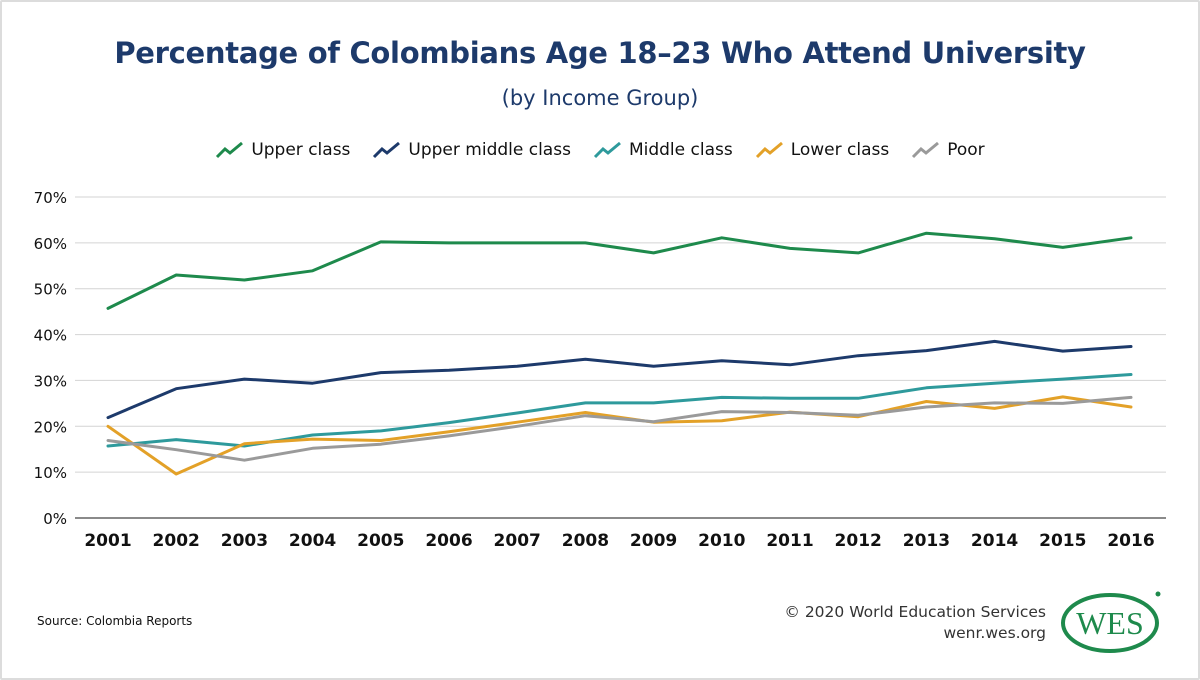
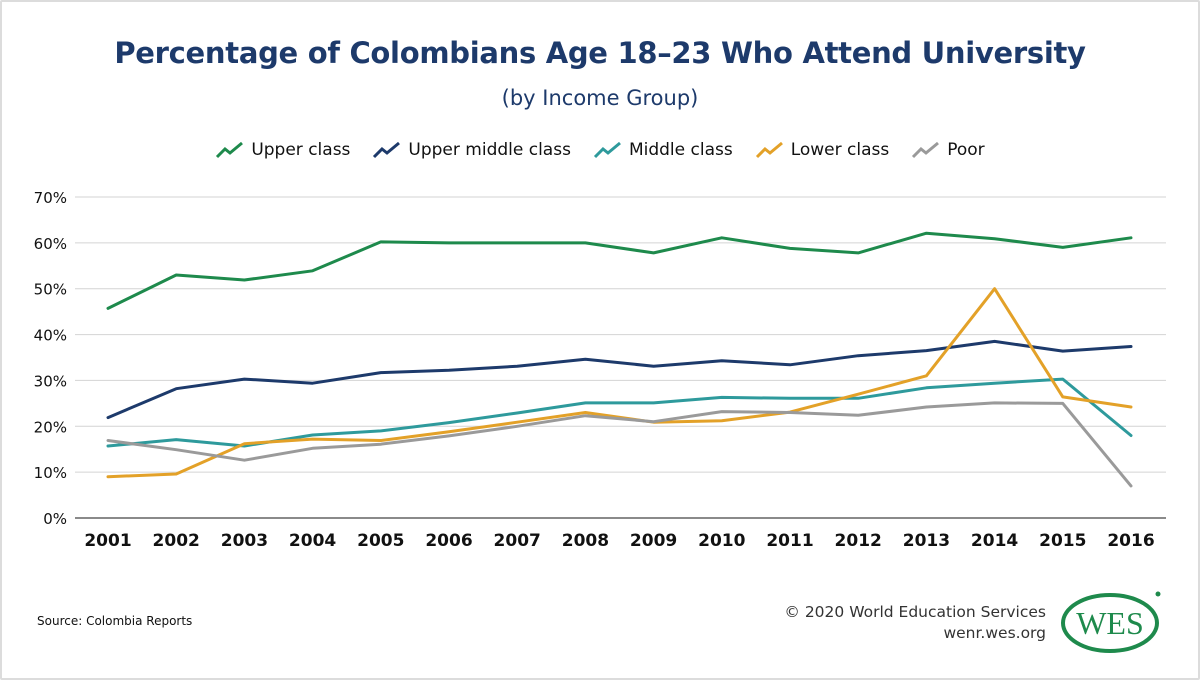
Lower class/2001: 20% -> 9%
Lower class/2012: 22% -> 27%
Lower class/2013: 25% -> 31%
Lower class/2014: 24% -> 50%
Middle class/2016: 31% -> 18%
Poor/2016: 26% -> 7%
